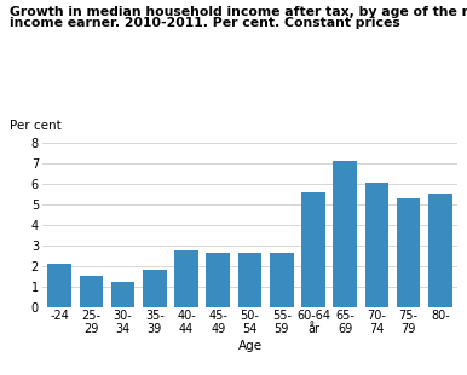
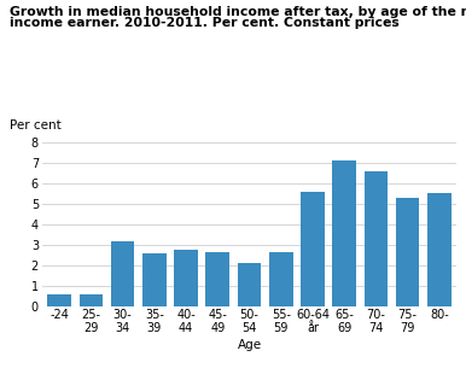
-24: 2.1 -> 0.6
25- 29: 1.6 -> 0.6
30- 34: 1.2 -> 3.2
35- 39: 1.9 -> 2.6
50- 54: 2.6 -> 2.1
70- 74: 6.0 -> 6.6
